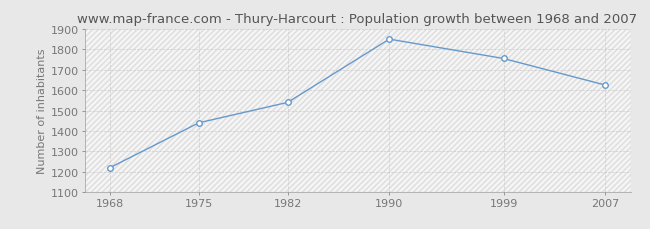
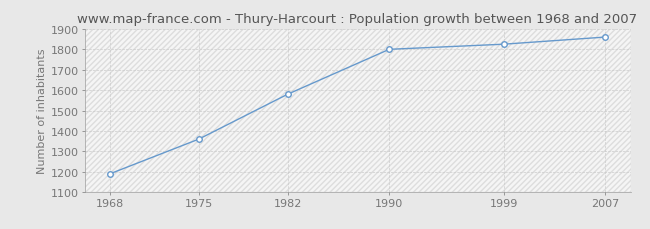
1968: 1220 -> 1190
1975: 1440 -> 1360
1982: 1540 -> 1580
1990: 1850 -> 1800
1999: 1755 -> 1825
2007: 1625 -> 1860
